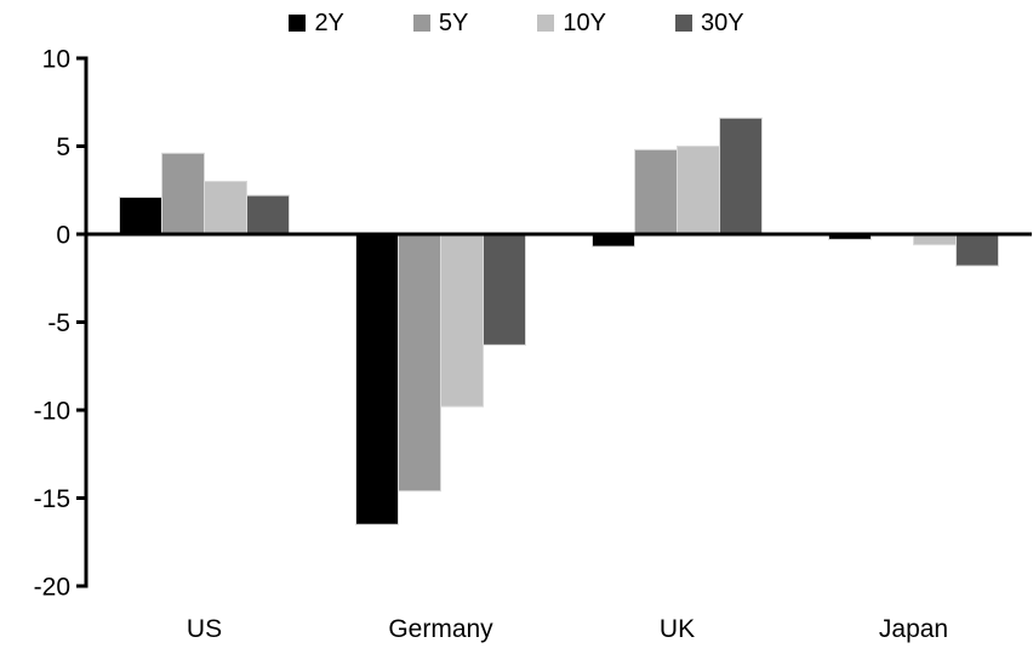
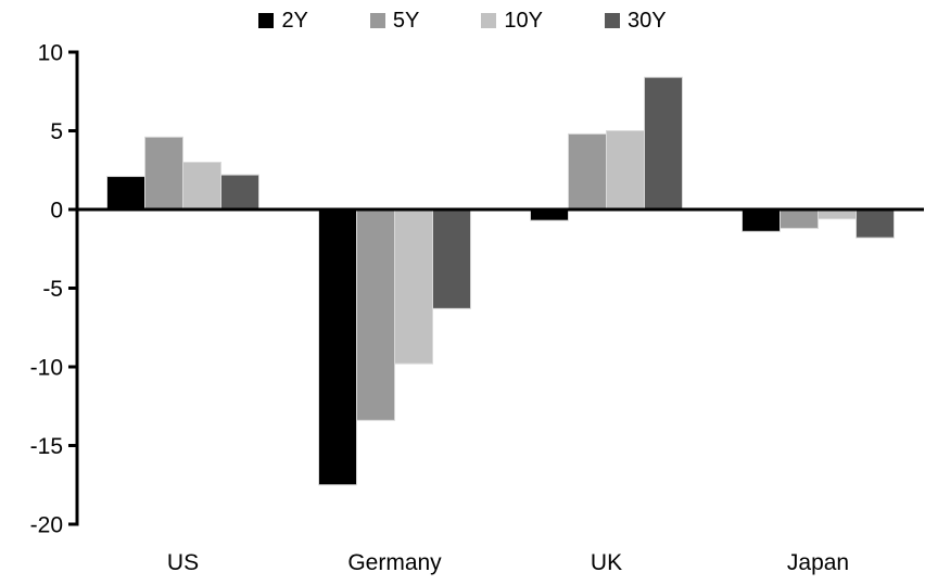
2Y/Germany: -16.5 -> -17.5
5Y/Germany: -14.6 -> -13.4
30Y/UK: 6.6 -> 8.4
2Y/Japan: -0.3 -> -1.4
5Y/Japan: -0.1 -> -1.2
